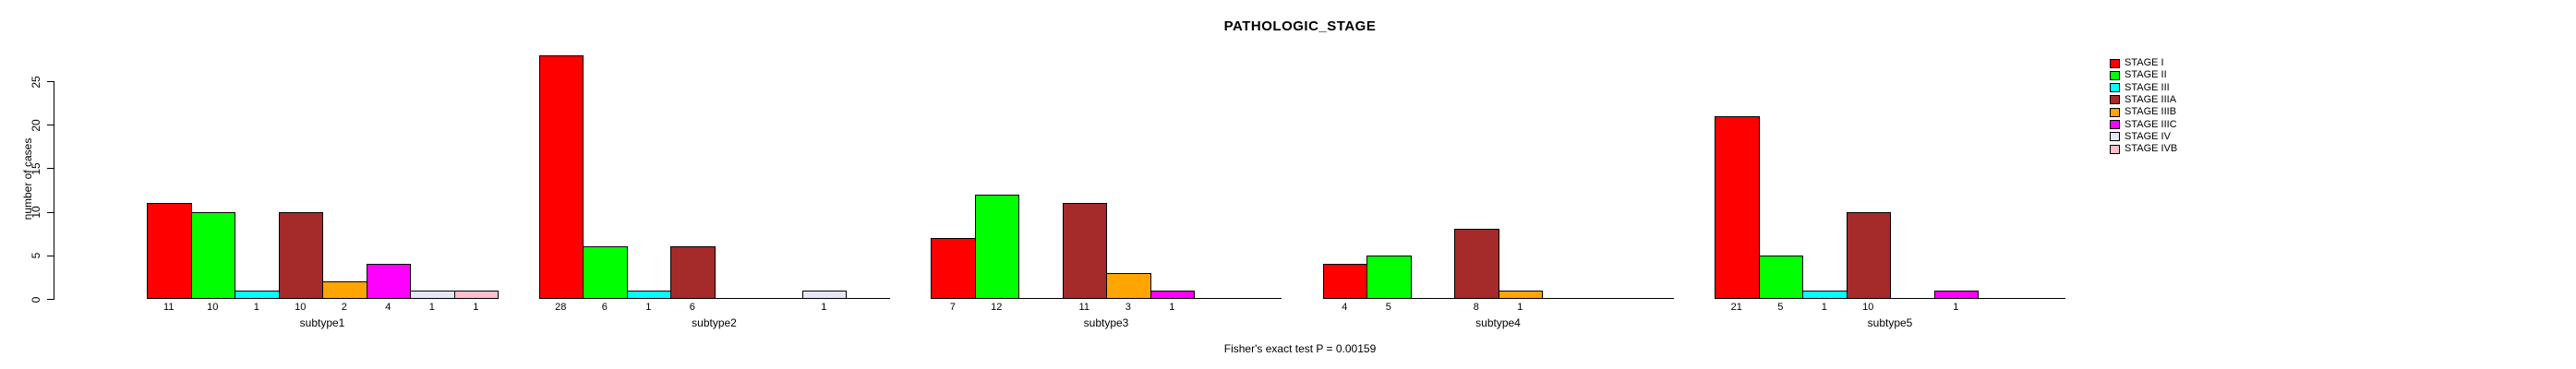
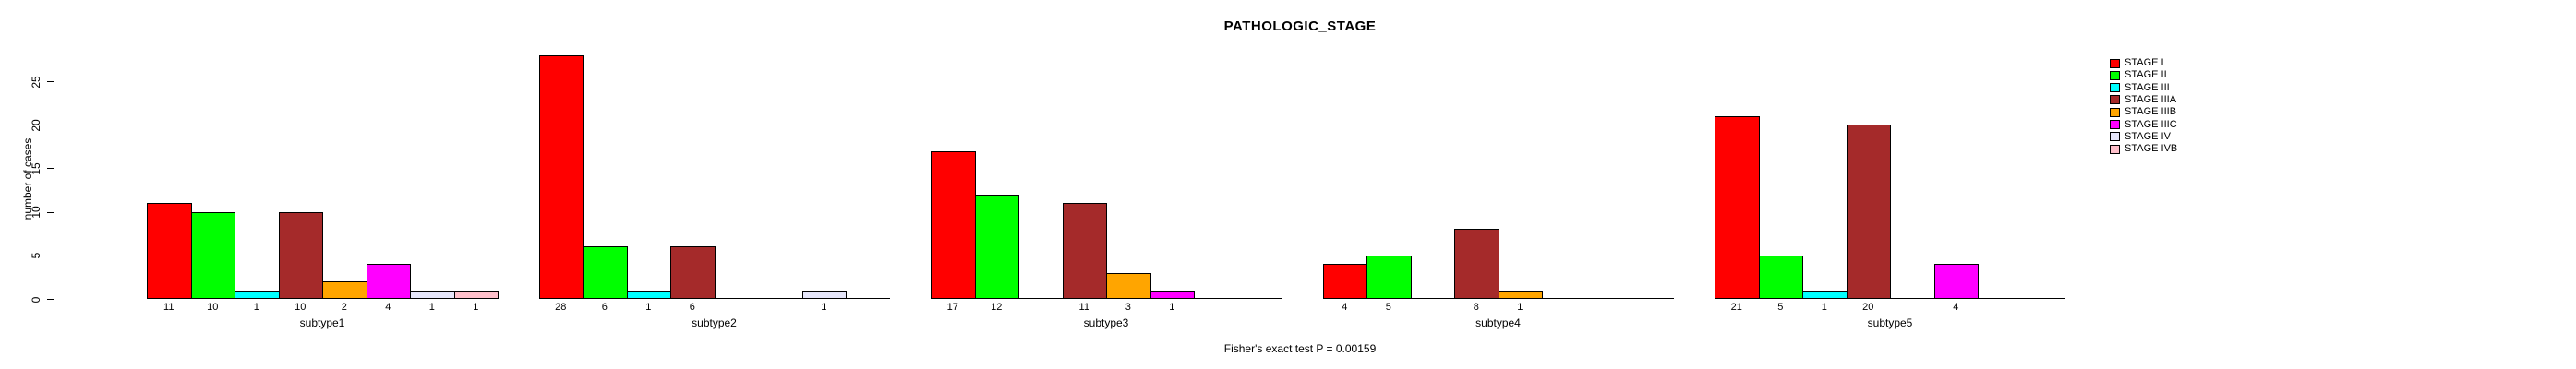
STAGE I/subtype3: 7 -> 17
STAGE IIIA/subtype5: 10 -> 20
STAGE IIIC/subtype5: 1 -> 4
